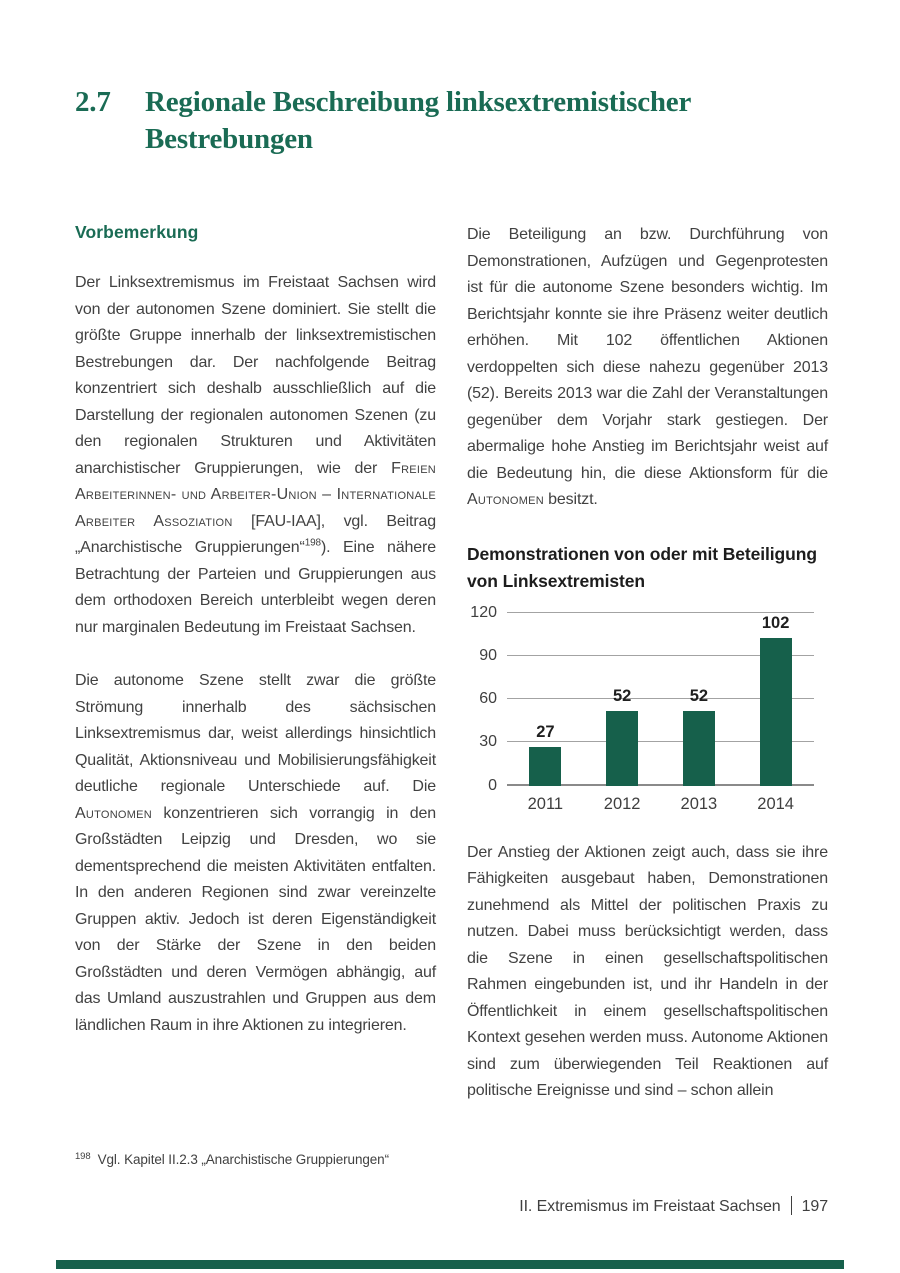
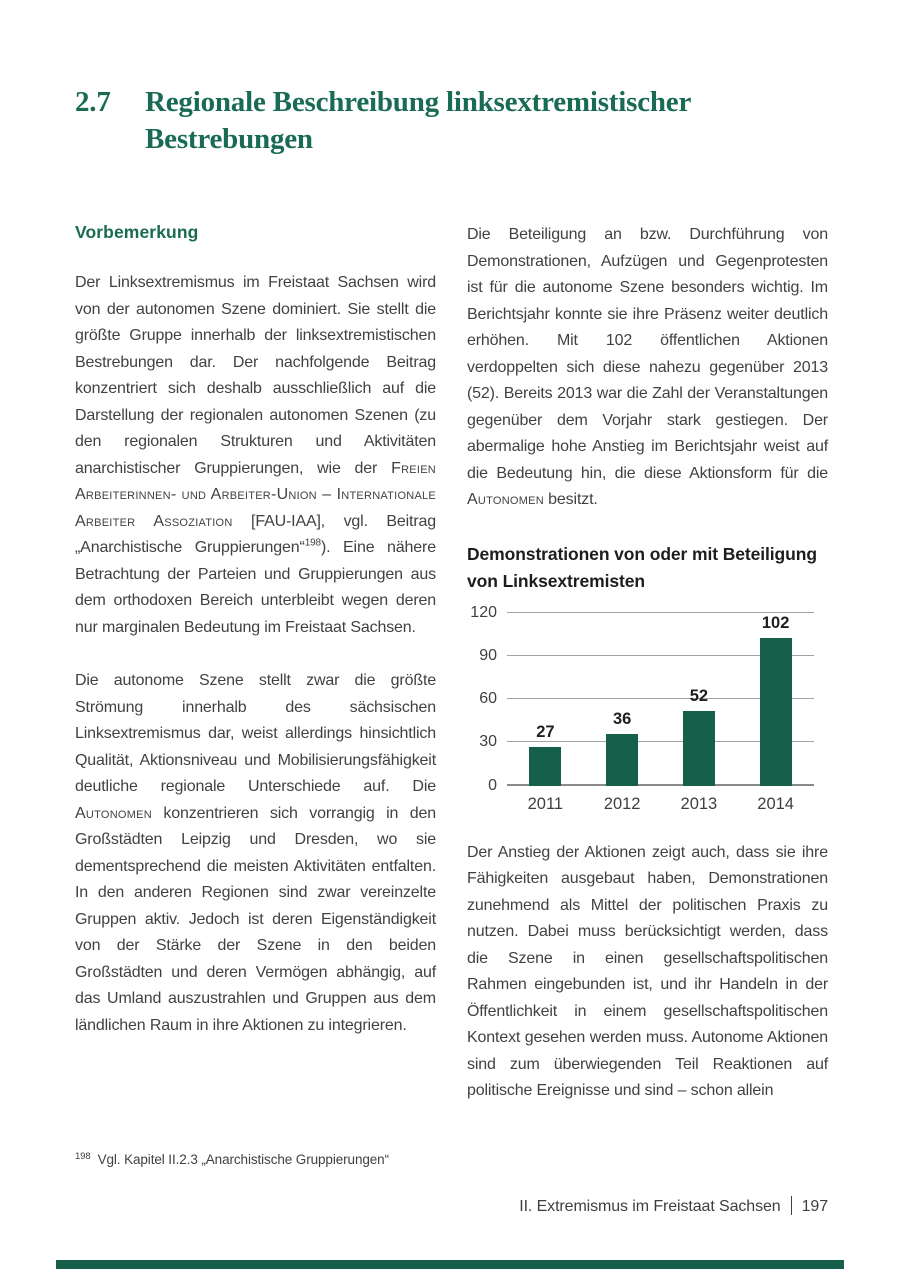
2012: 52 -> 36
